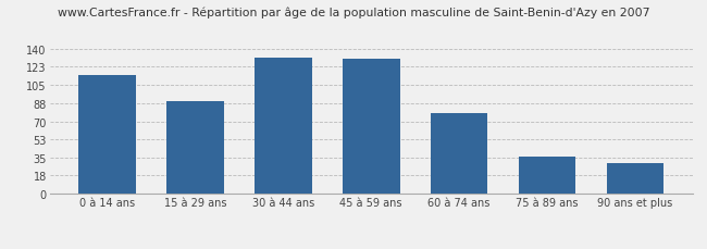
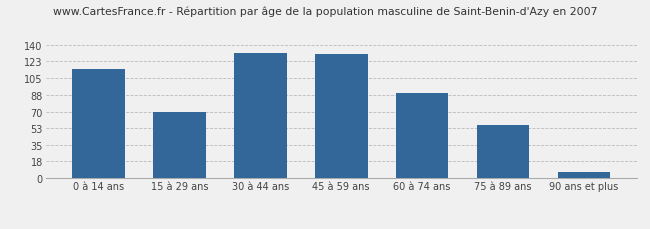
15 à 29 ans: 90 -> 70
60 à 74 ans: 78 -> 90
75 à 89 ans: 36 -> 56
90 ans et plus: 30 -> 7
